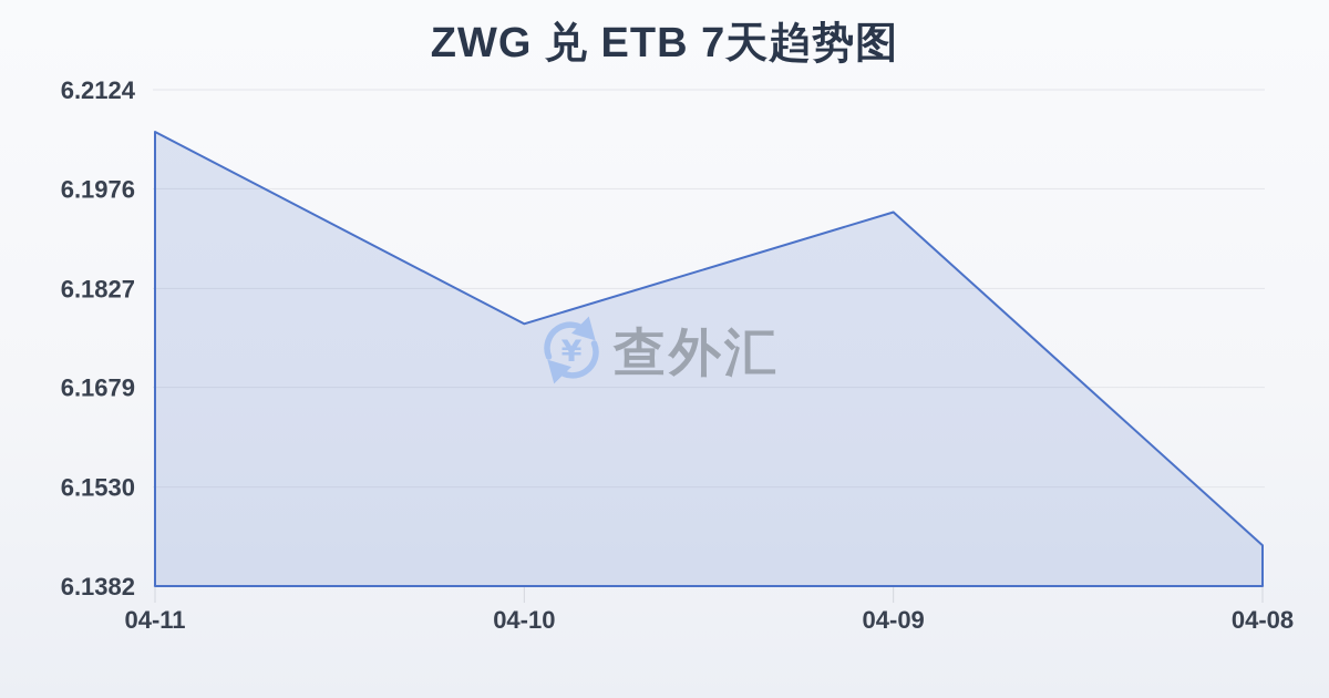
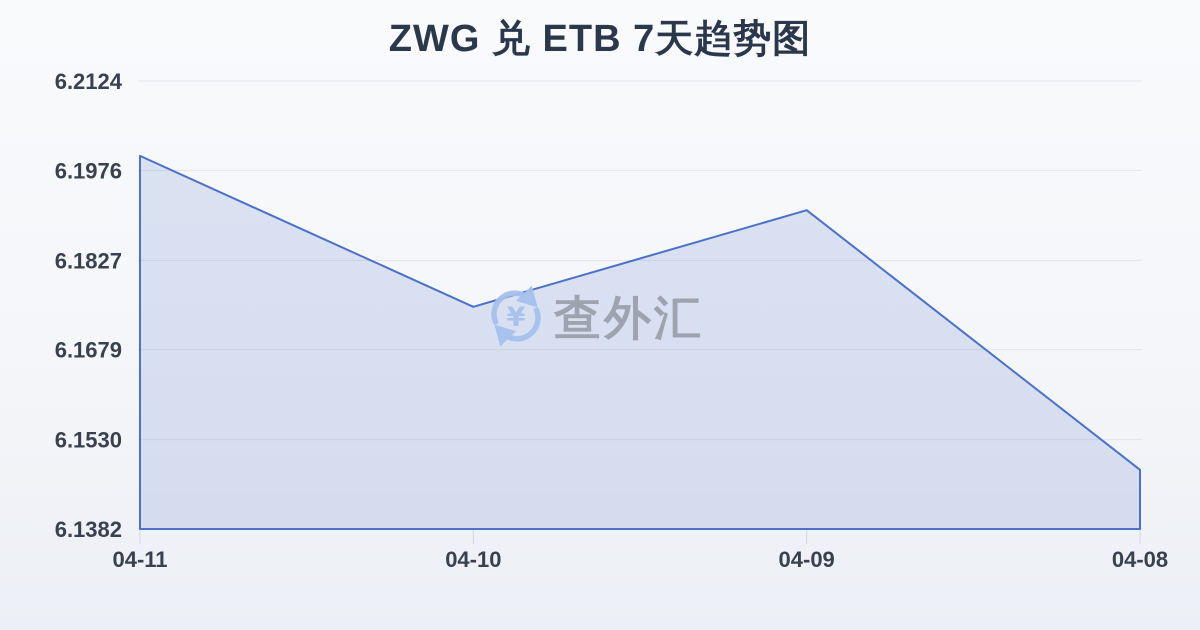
04-11: 6.206 -> 6.200
04-10: 6.177 -> 6.175
04-09: 6.194 -> 6.191
04-08: 6.144 -> 6.148
